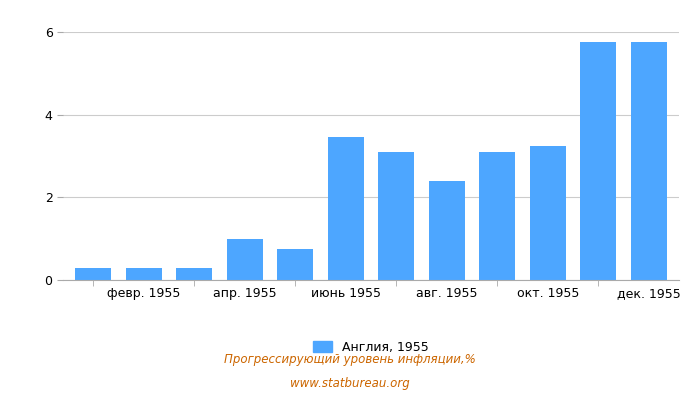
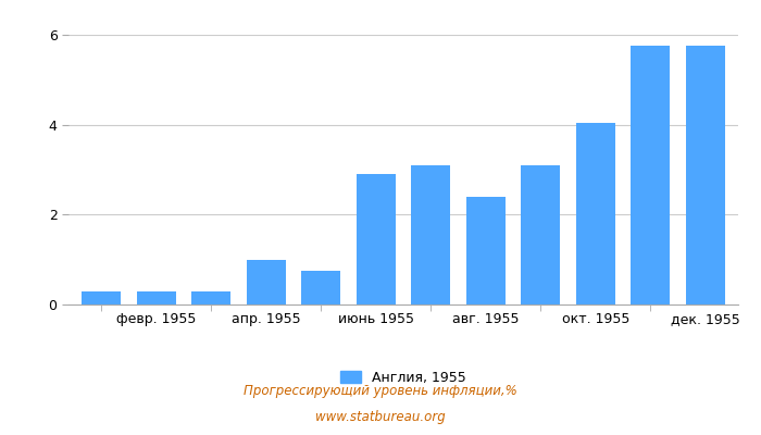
июнь 1955: 3.45 -> 2.90
окт. 1955: 3.25 -> 4.05
